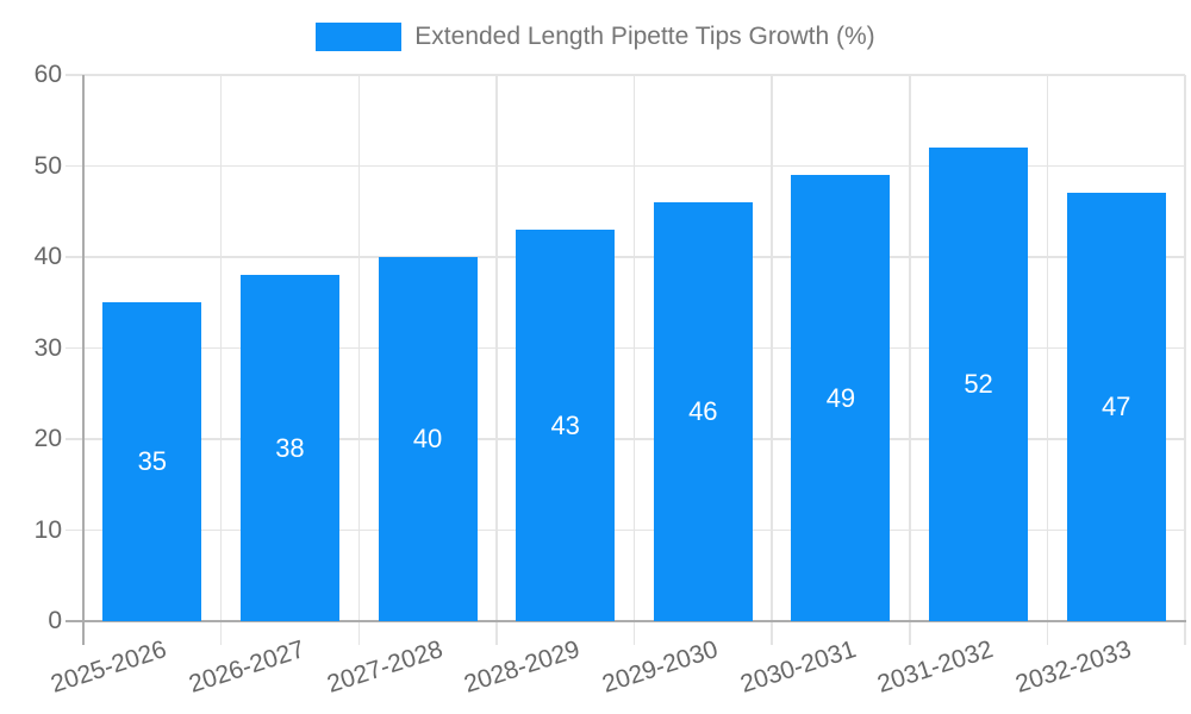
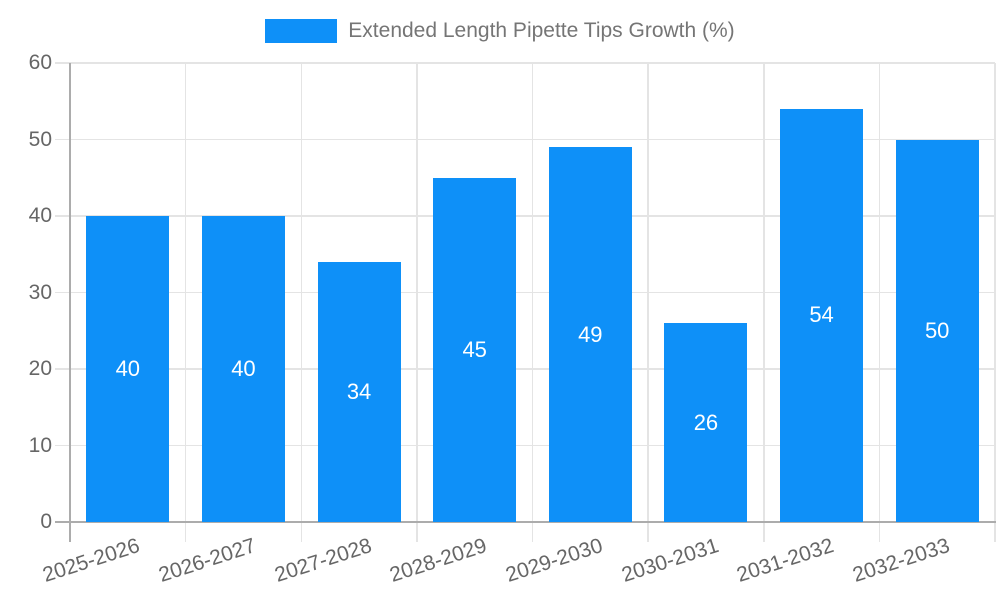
2025-2026: 35 -> 40
2026-2027: 38 -> 40
2027-2028: 40 -> 34
2028-2029: 43 -> 45
2029-2030: 46 -> 49
2030-2031: 49 -> 26
2031-2032: 52 -> 54
2032-2033: 47 -> 50
